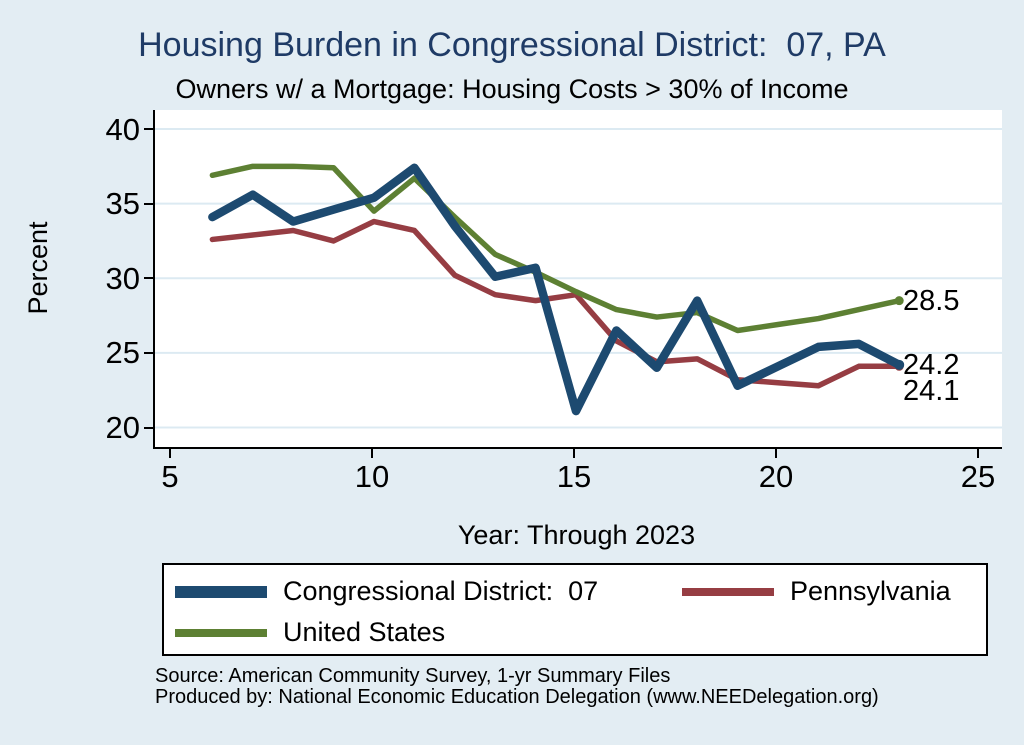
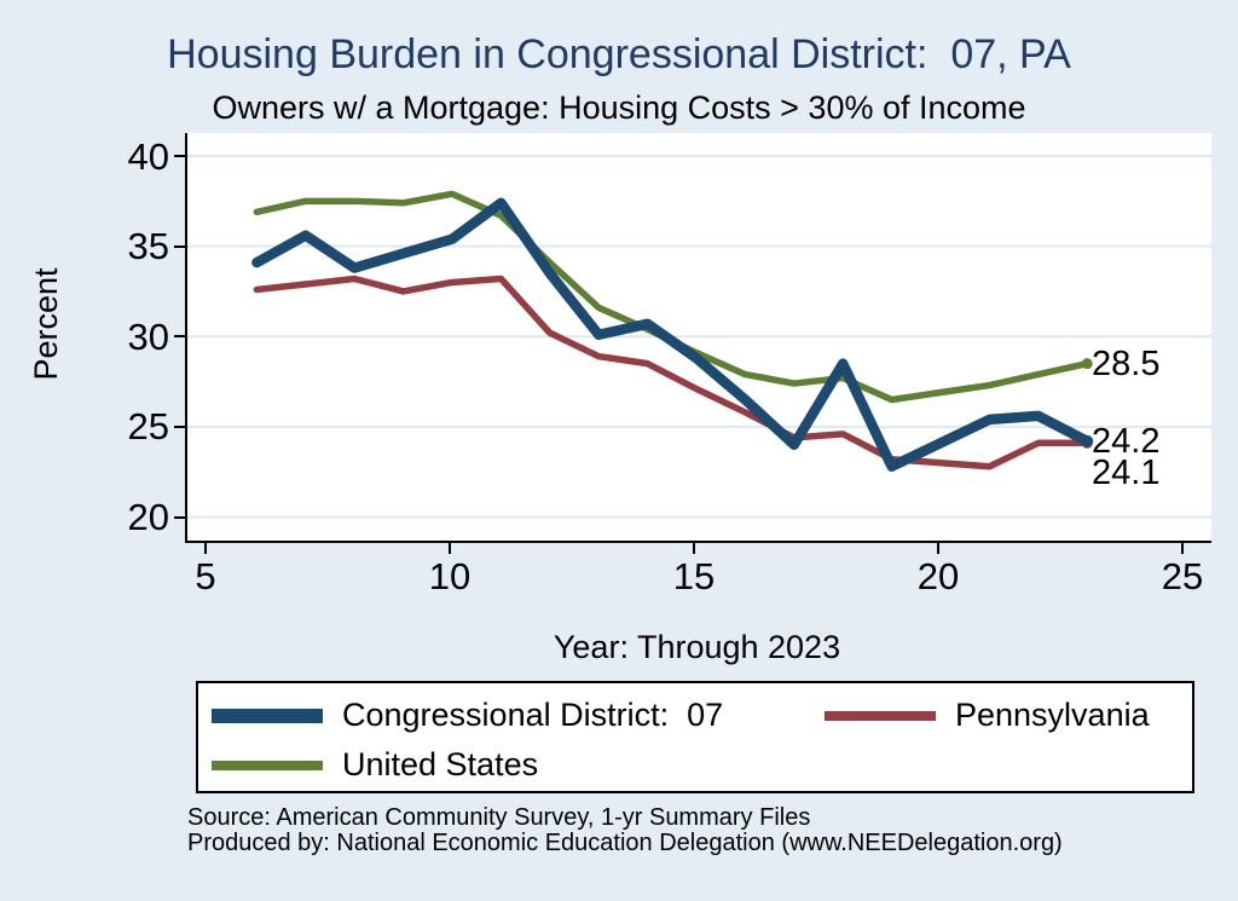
Pennsylvania/10: 33.8 -> 33.0
United States/10: 34.5 -> 37.9
Congressional District: 07/15: 21.1 -> 28.8
Pennsylvania/15: 28.9 -> 27.1
